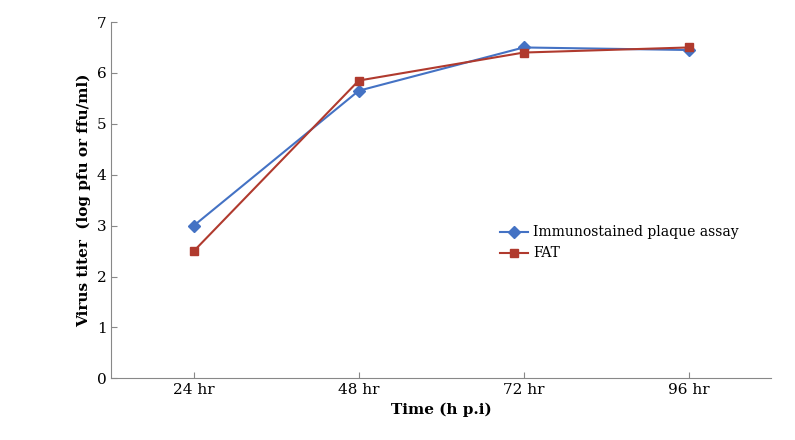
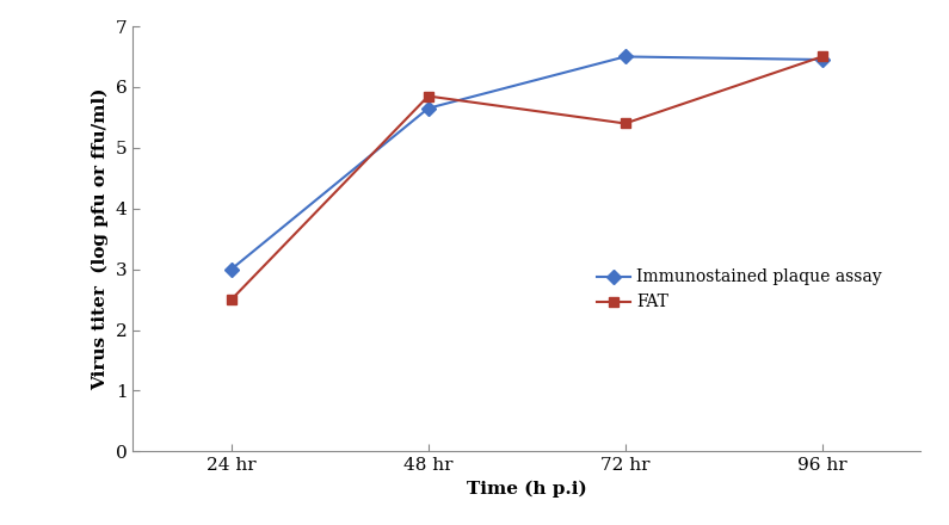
FAT/72 hr: 6.40 -> 5.40
